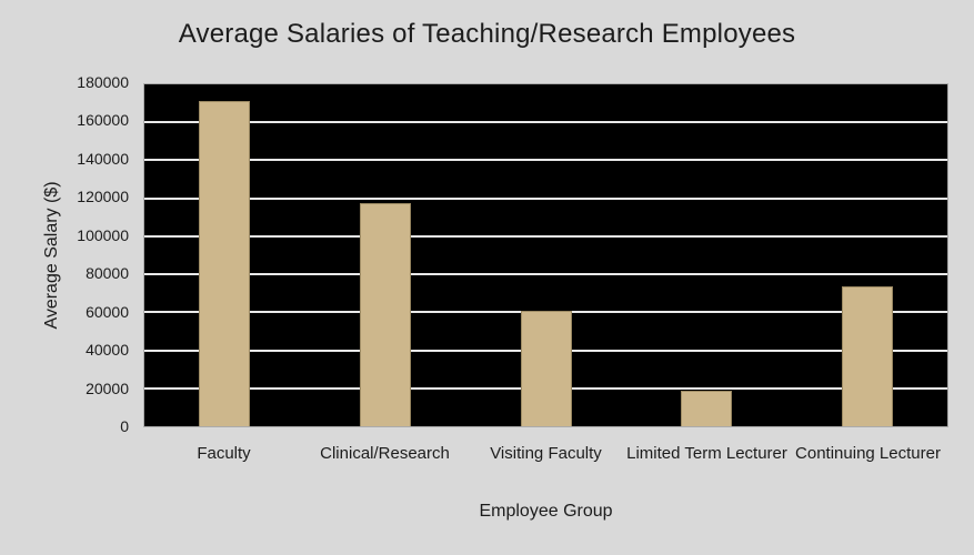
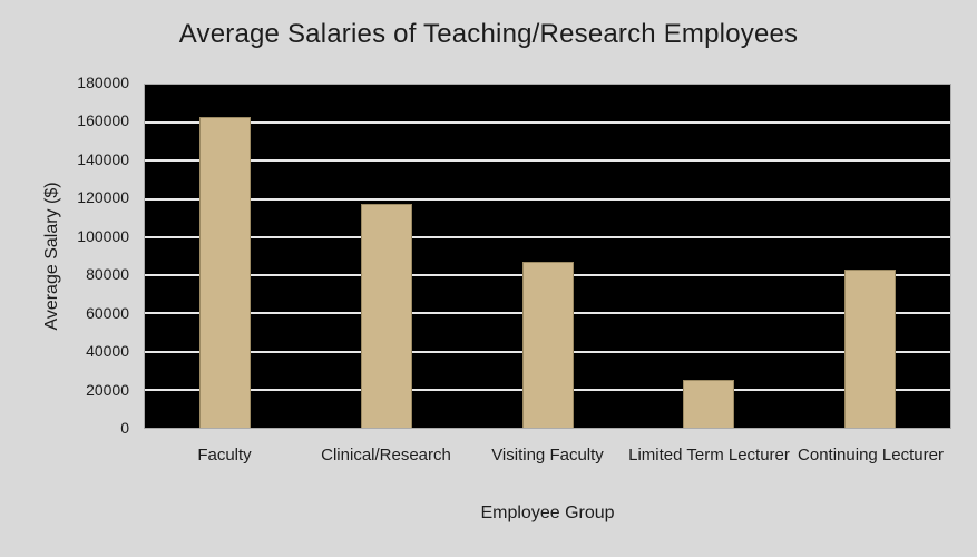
Faculty: 171000 -> 163000
Visiting Faculty: 61000 -> 87000
Limited Term Lecturer: 18000 -> 25000
Continuing Lecturer: 74000 -> 83000
